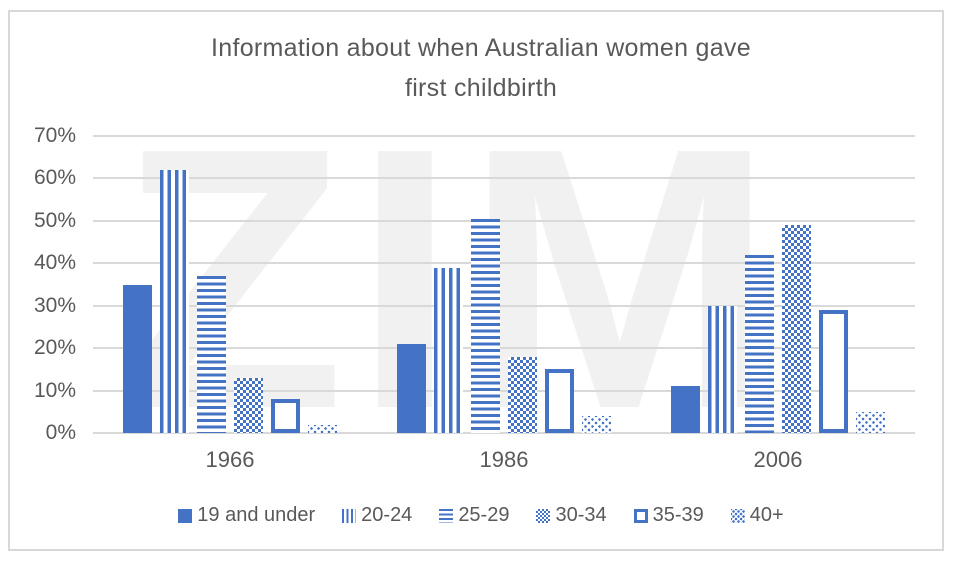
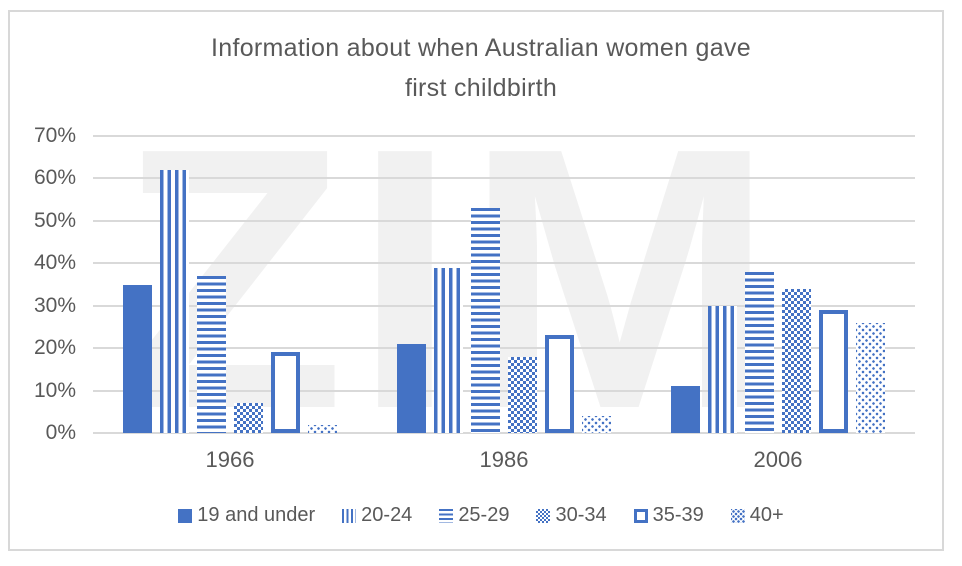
30-34/1966: 13% -> 7%
35-39/1966: 8% -> 19%
25-29/1986: 50% -> 53%
35-39/1986: 15% -> 23%
25-29/2006: 42% -> 38%
30-34/2006: 49% -> 34%
40+/2006: 5% -> 26%
